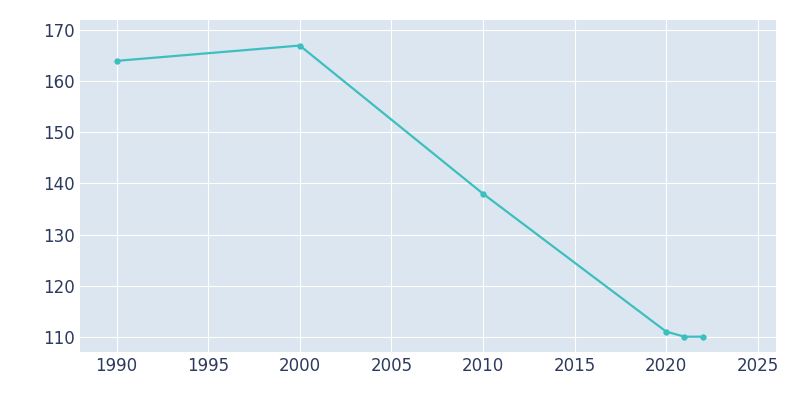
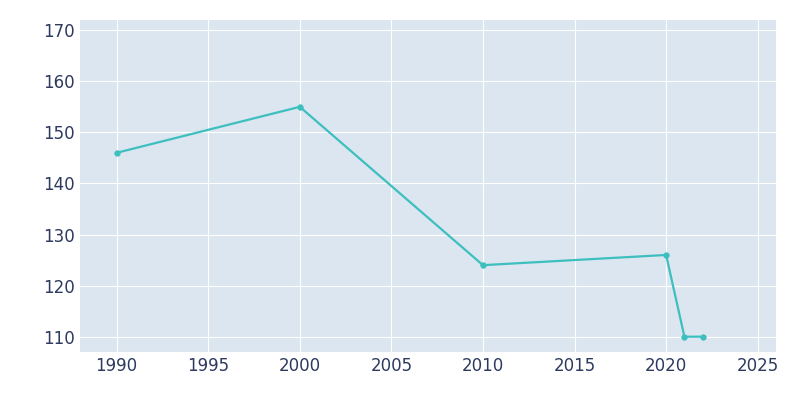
1990: 164 -> 146
2000: 167 -> 155
2010: 138 -> 124
2020: 111 -> 126
